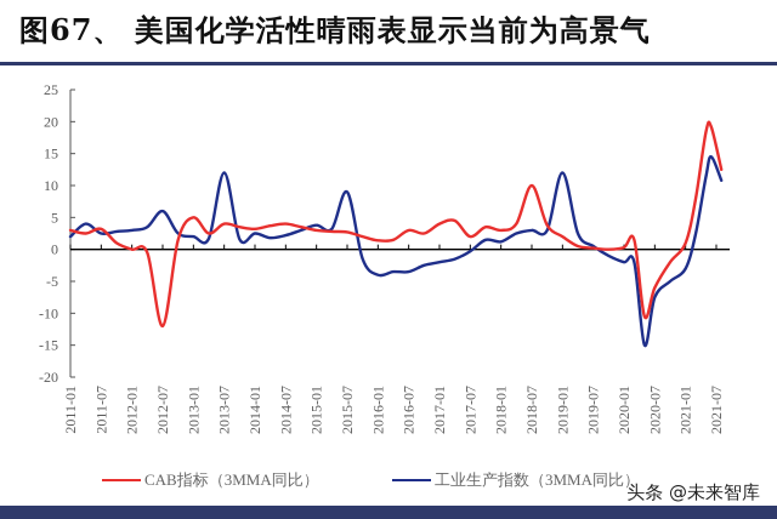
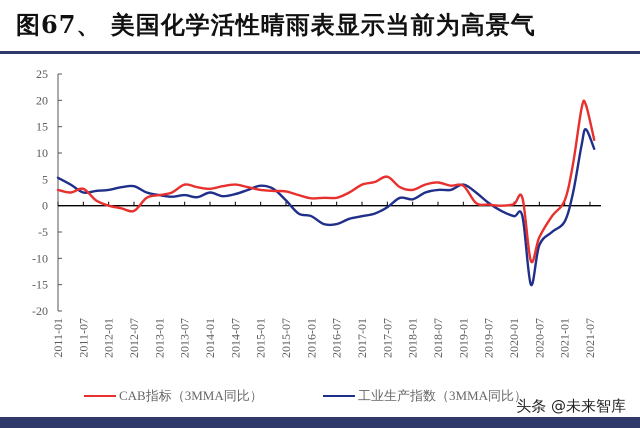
工业生产指数（3MMA同比）/2011-01: 2 -> 5
CAB指标（3MMA同比）/2012-07: -12 -> -1
工业生产指数（3MMA同比）/2012-07: 6 -> 4
CAB指标（3MMA同比）/2013-01: 5 -> 2
工业生产指数（3MMA同比）/2013-07: 12 -> 2
工业生产指数（3MMA同比）/2015-07: 9 -> 1
工业生产指数（3MMA同比）/2016-01: -4 -> -2
CAB指标（3MMA同比）/2016-07: 3 -> 2
CAB指标（3MMA同比）/2017-07: 2 -> 6
CAB指标（3MMA同比）/2018-07: 10 -> 4
CAB指标（3MMA同比）/2019-01: 2 -> 4
工业生产指数（3MMA同比）/2019-01: 12 -> 4
